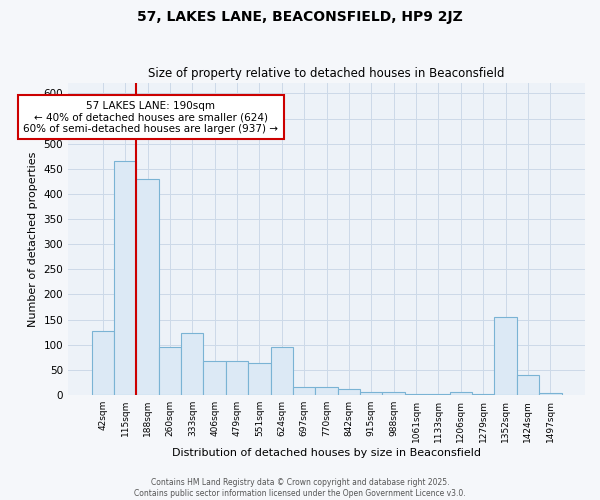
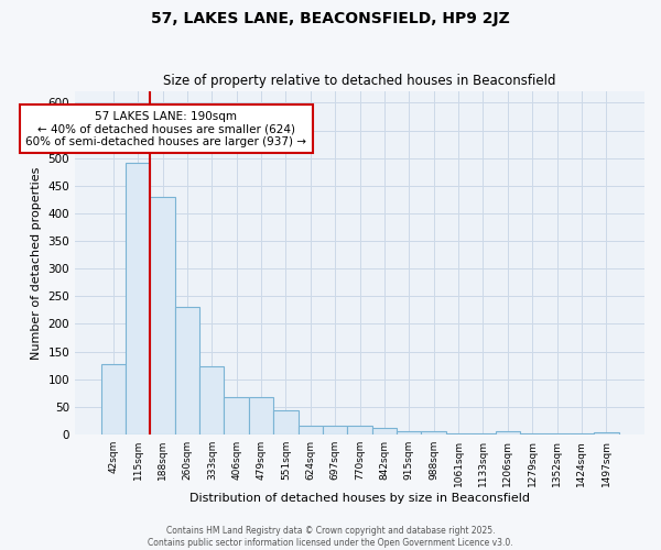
115sqm: 466 -> 492
260sqm: 96 -> 230
551sqm: 64 -> 44
624sqm: 96 -> 15
1352sqm: 156 -> 1
1424sqm: 40 -> 1
